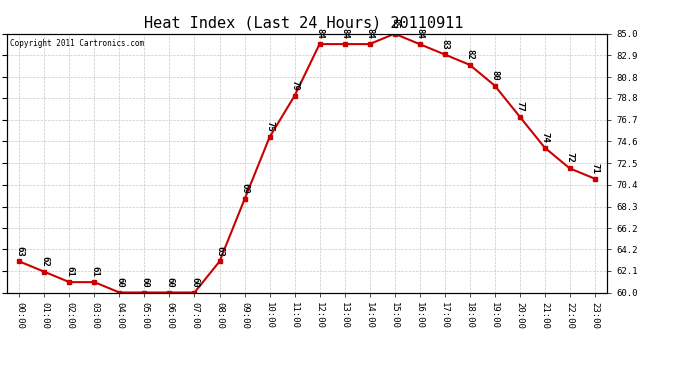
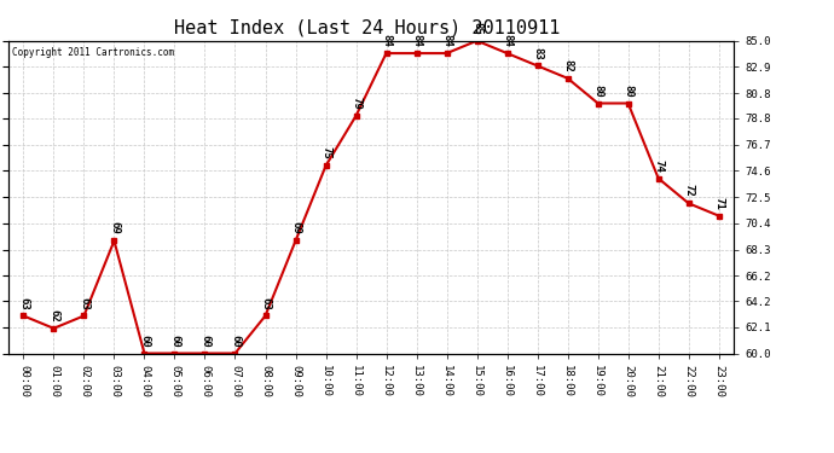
02:00: 61 -> 63
03:00: 61 -> 69
20:00: 77 -> 80
